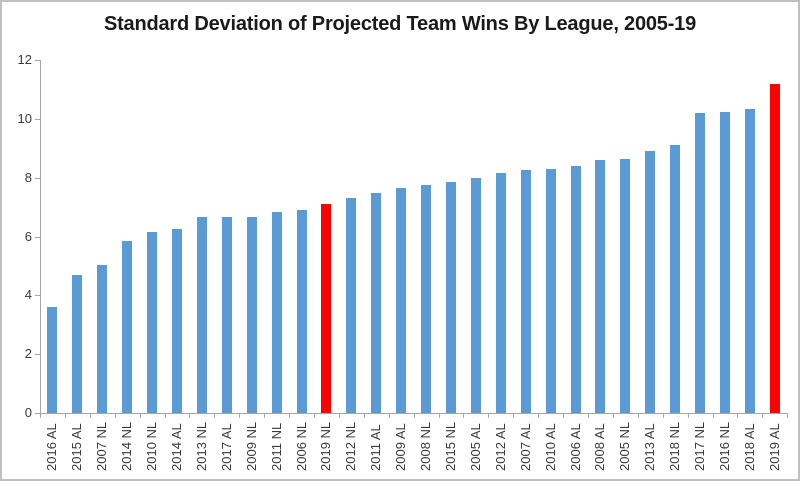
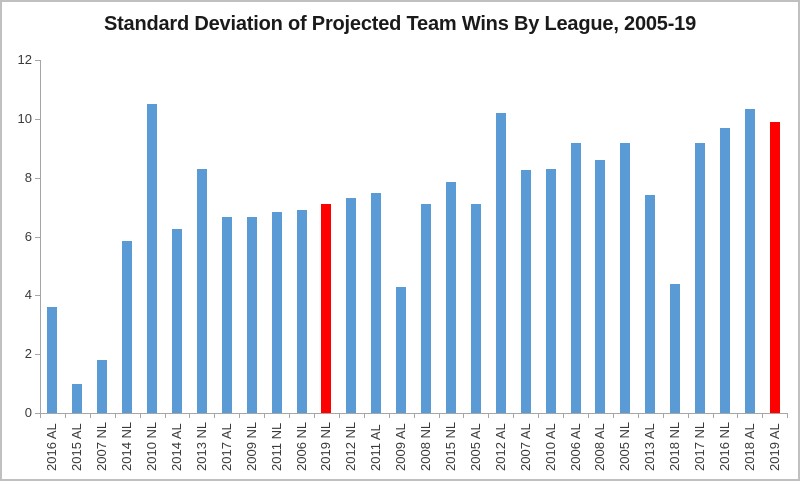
2015 AL: 4.7 -> 1.0
2007 NL: 5.0 -> 1.8
2010 NL: 6.2 -> 10.5
2013 NL: 6.7 -> 8.3
2009 AL: 7.7 -> 4.3
2008 NL: 7.8 -> 7.1
2005 AL: 8.0 -> 7.1
2012 AL: 8.2 -> 10.2
2006 AL: 8.4 -> 9.2
2005 NL: 8.7 -> 9.2
2013 AL: 8.9 -> 7.4
2018 NL: 9.1 -> 4.4
2017 NL: 10.2 -> 9.2
2016 NL: 10.2 -> 9.7
2019 AL: 11.2 -> 9.9
